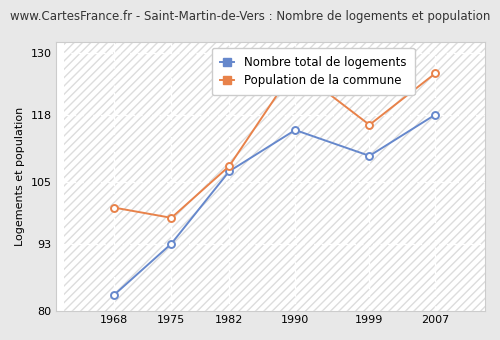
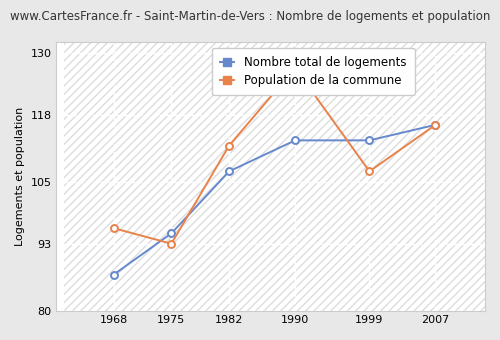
Nombre total de logements/1968: 83 -> 87
Population de la commune/1968: 100 -> 96
Nombre total de logements/1975: 93 -> 95
Population de la commune/1975: 98 -> 93
Population de la commune/1982: 108 -> 112
Nombre total de logements/1990: 115 -> 113
Nombre total de logements/1999: 110 -> 113
Population de la commune/1999: 116 -> 107
Nombre total de logements/2007: 118 -> 116
Population de la commune/2007: 126 -> 116
